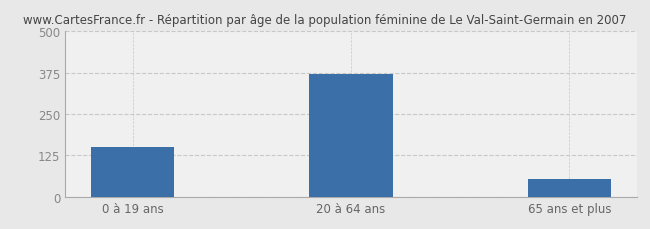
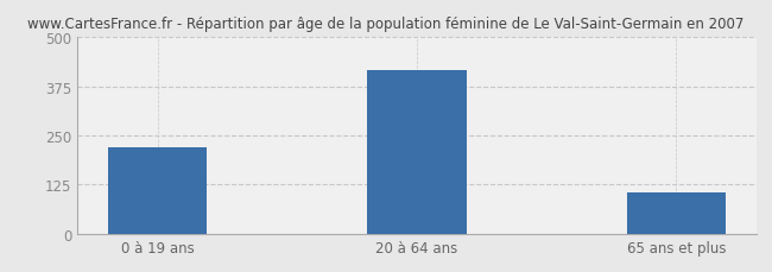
0 à 19 ans: 150 -> 220
20 à 64 ans: 370 -> 415
65 ans et plus: 55 -> 105
